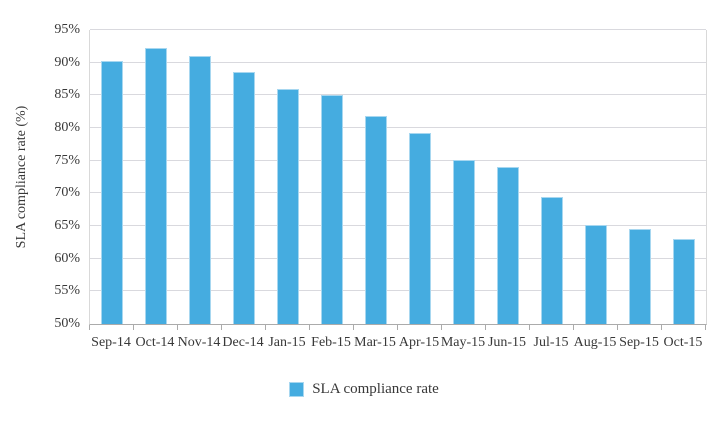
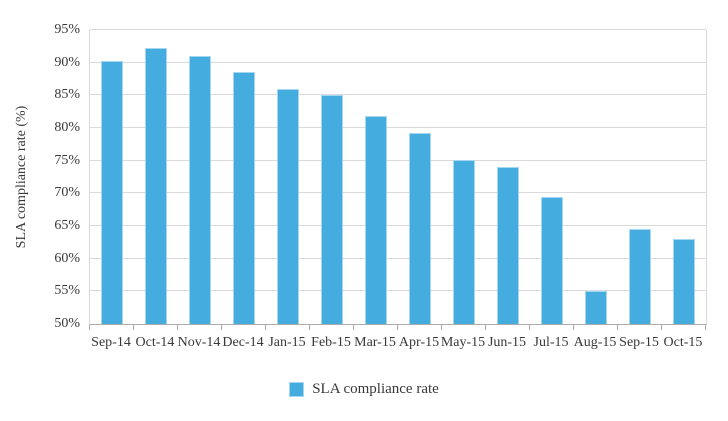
Aug-15: 65% -> 55%
